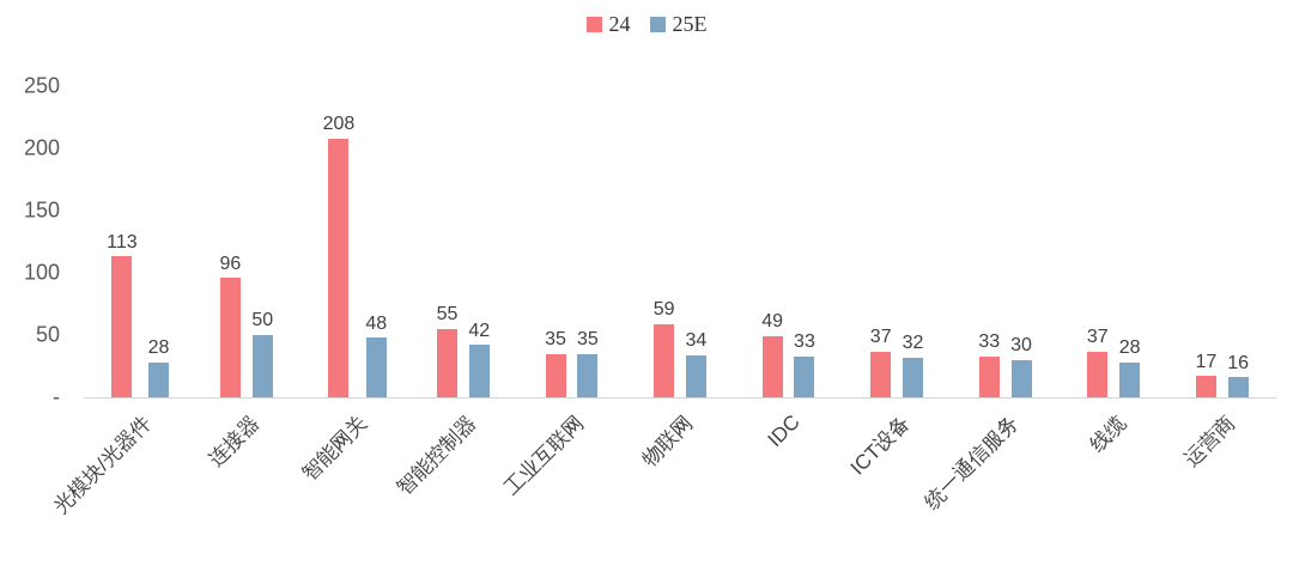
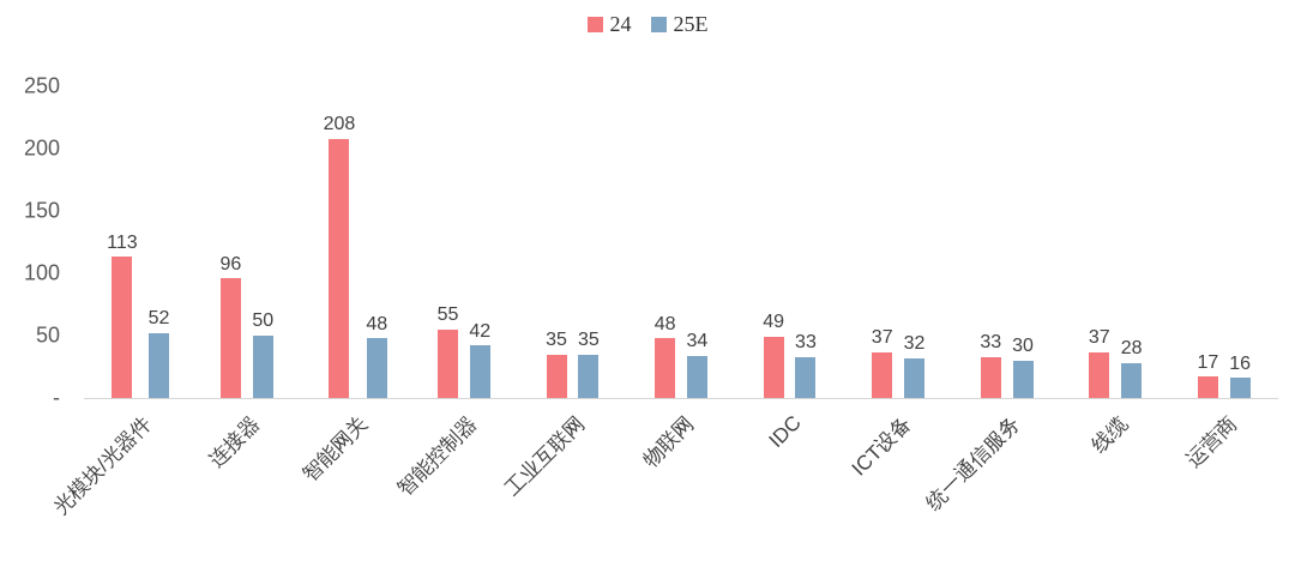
25E/光模块/光器件: 28 -> 52
24/物联网: 59 -> 48
